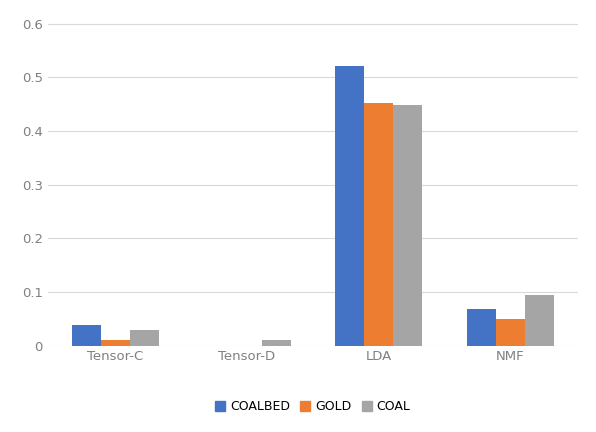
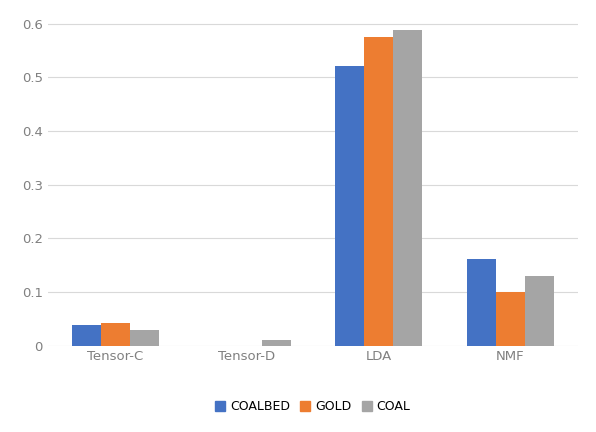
GOLD/Tensor-C: 0.010 -> 0.042
GOLD/LDA: 0.452 -> 0.576
COAL/LDA: 0.448 -> 0.588
COALBED/NMF: 0.068 -> 0.162
GOLD/NMF: 0.050 -> 0.100
COAL/NMF: 0.095 -> 0.130
